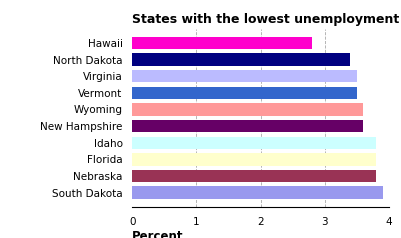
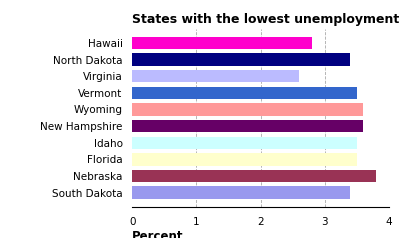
Virginia: 3.5 -> 2.6
Idaho: 3.8 -> 3.5
Florida: 3.8 -> 3.5
South Dakota: 3.9 -> 3.4
